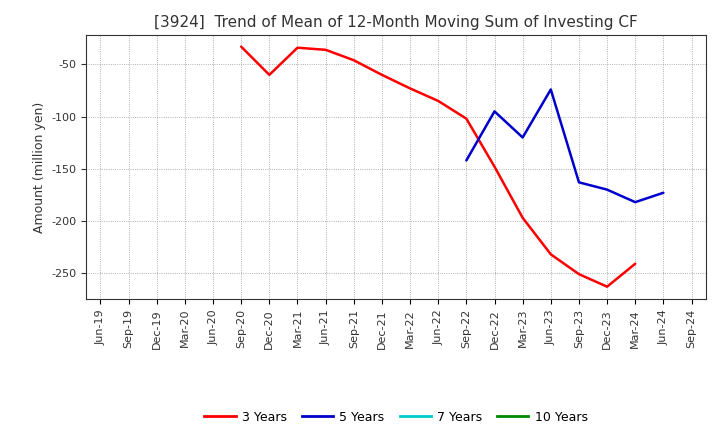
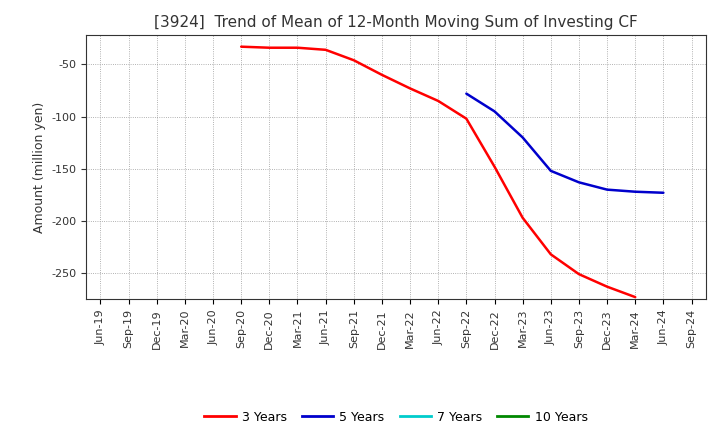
3 Years/Dec-20: -60 -> -34
5 Years/Sep-22: -142 -> -78
5 Years/Jun-23: -74 -> -152
3 Years/Mar-24: -241 -> -273
5 Years/Mar-24: -182 -> -172
